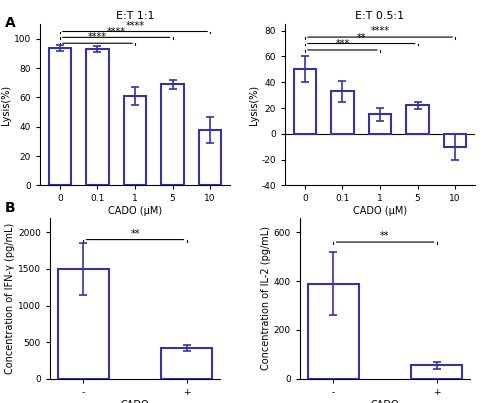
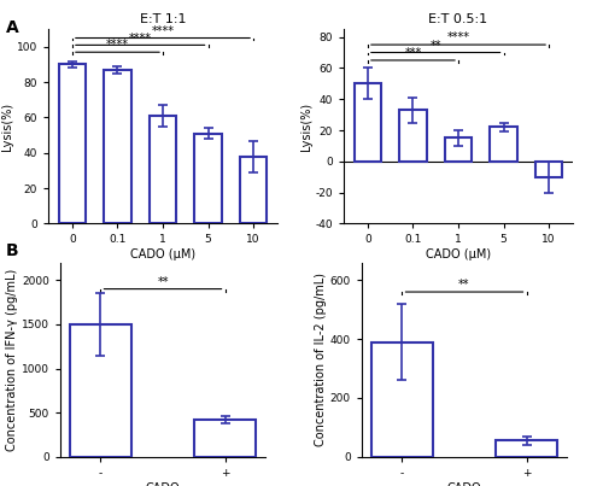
E:T 1:1/0: 94 -> 90
E:T 1:1/0.1: 93 -> 87
E:T 1:1/5: 69 -> 51
